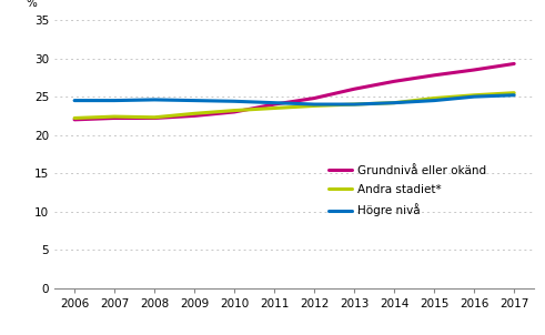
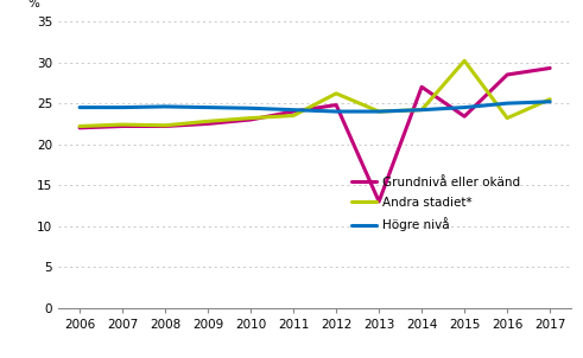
Andra stadiet*/2012: 23.8 -> 26.2
Grundnivå eller okänd/2013: 26.0 -> 13.0
Grundnivå eller okänd/2015: 27.8 -> 23.4
Andra stadiet*/2015: 24.8 -> 30.2
Andra stadiet*/2016: 25.2 -> 23.2
